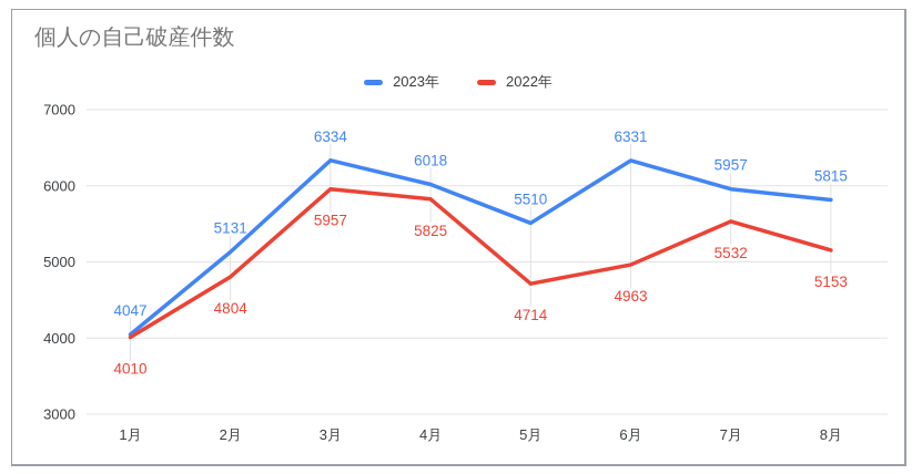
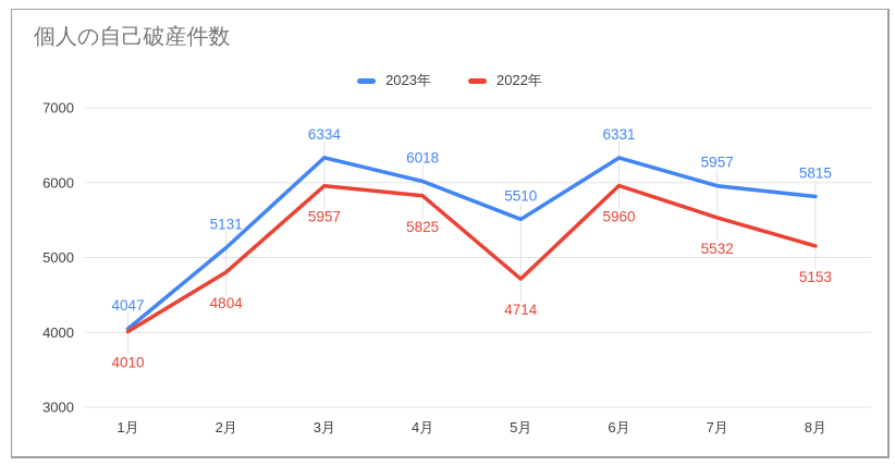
2022年/6月: 4963 -> 5960
